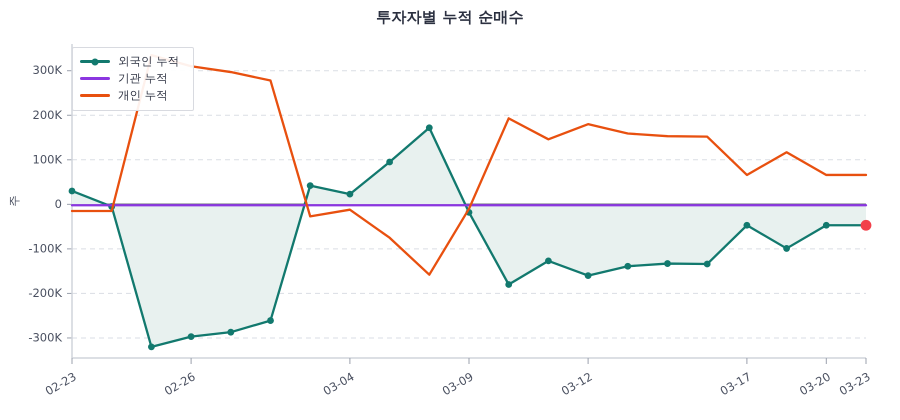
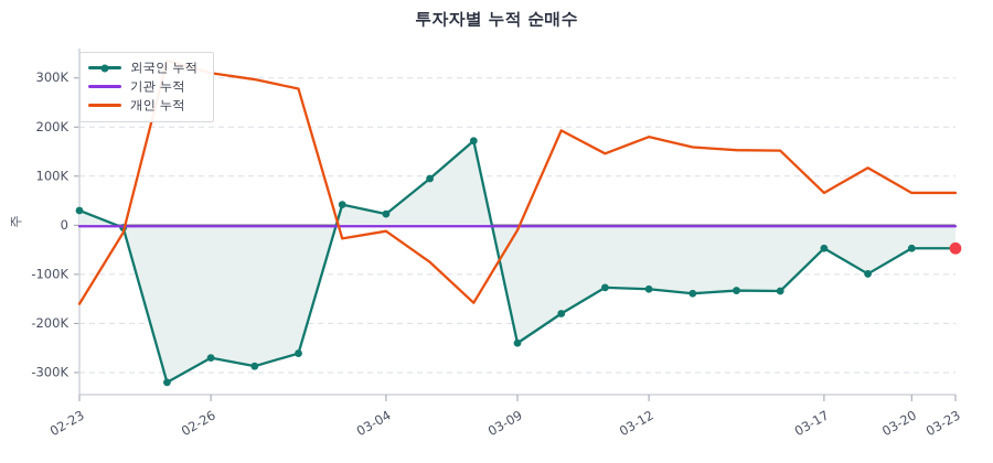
개인 누적/02-23: -20K -> -160K
외국인 누적/02-26: -300K -> -270K
외국인 누적/03-09: -20K -> -240K
외국인 누적/03-12: -160K -> -130K
